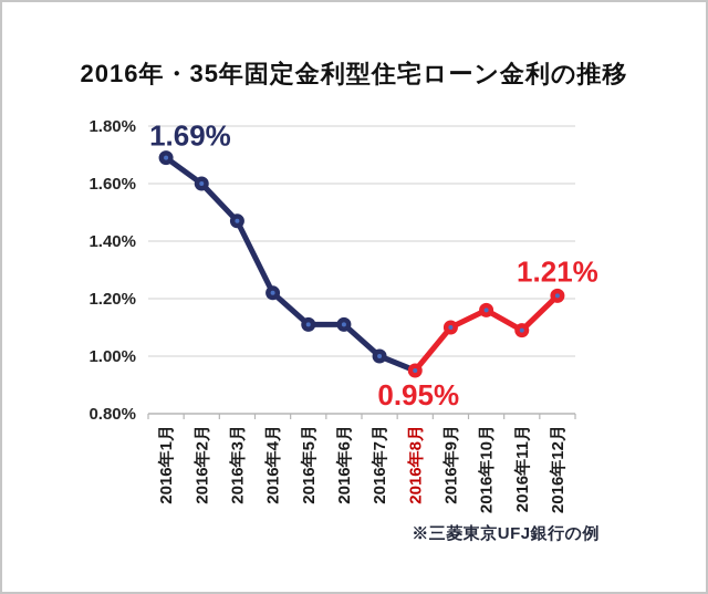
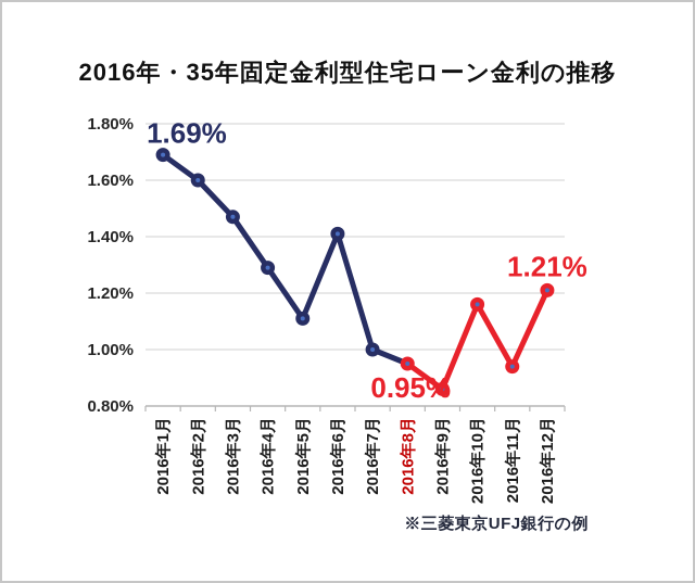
2016年4月: 1.22% -> 1.29%
2016年6月: 1.11% -> 1.41%
2016年9月: 1.10% -> 0.86%
2016年11月: 1.09% -> 0.94%
